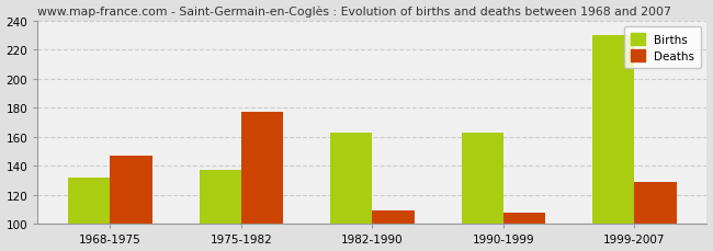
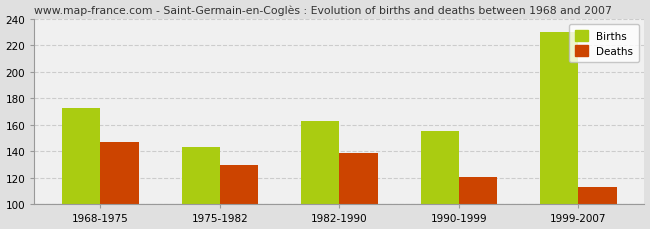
Births/1968-1975: 132 -> 173
Births/1975-1982: 137 -> 143
Deaths/1975-1982: 177 -> 130
Deaths/1982-1990: 109 -> 139
Births/1990-1999: 163 -> 155
Deaths/1990-1999: 108 -> 121
Deaths/1999-2007: 129 -> 113
